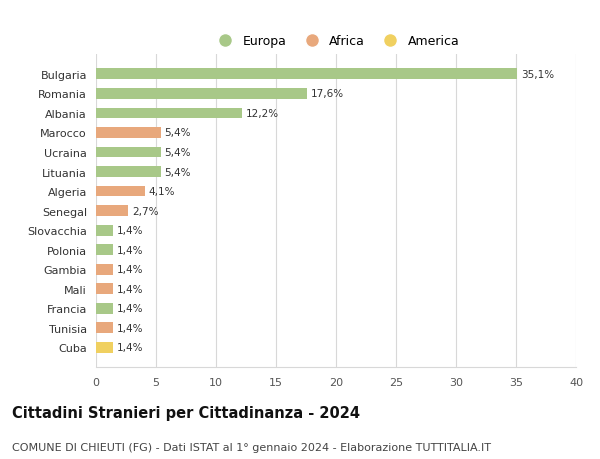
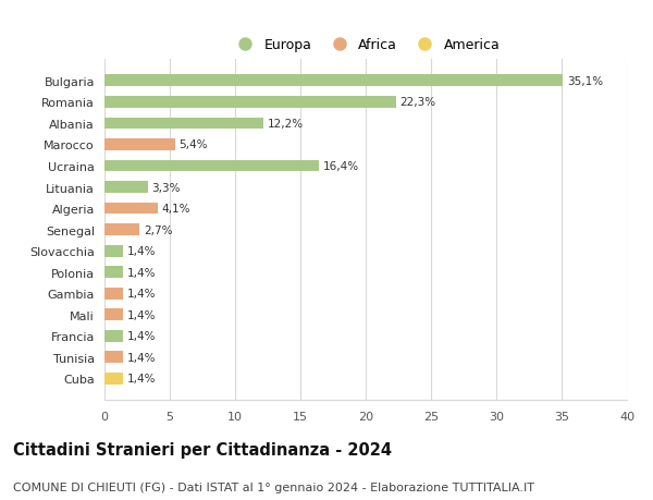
Romania: 17,6% -> 22,3%
Ucraina: 5,4% -> 16,4%
Lituania: 5,4% -> 3,3%
